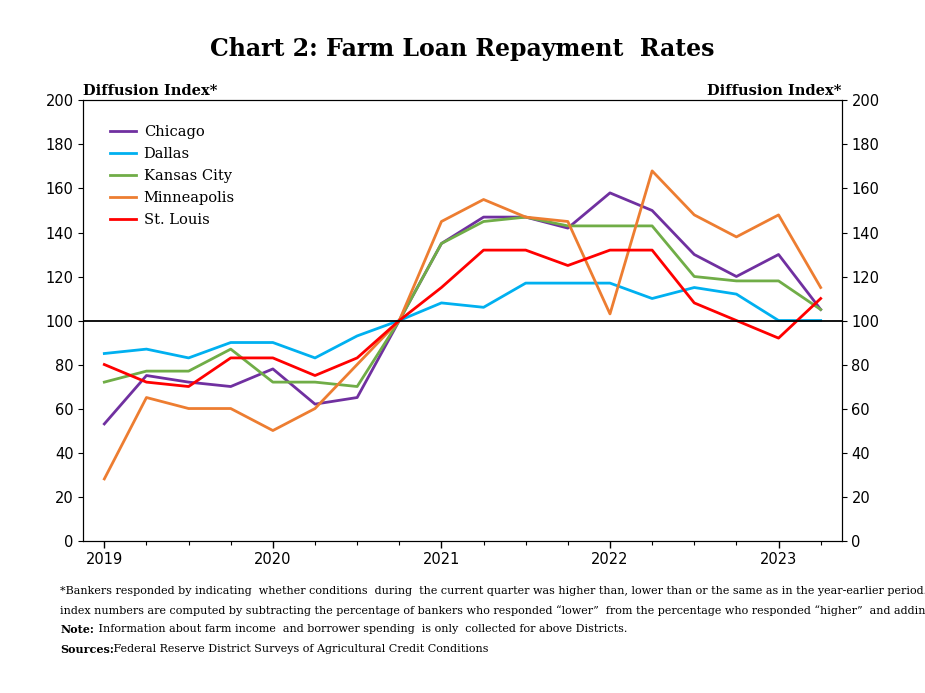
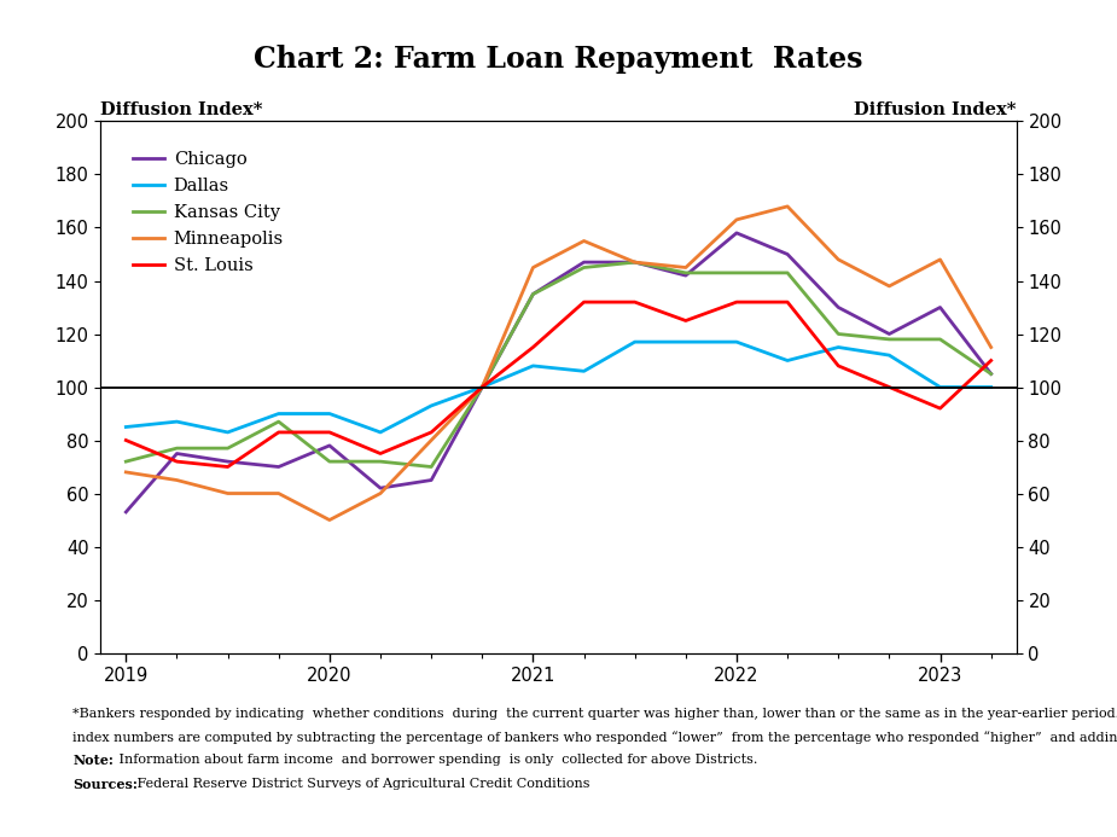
Minneapolis/2019: 28 -> 68
Minneapolis/2022: 103 -> 163
